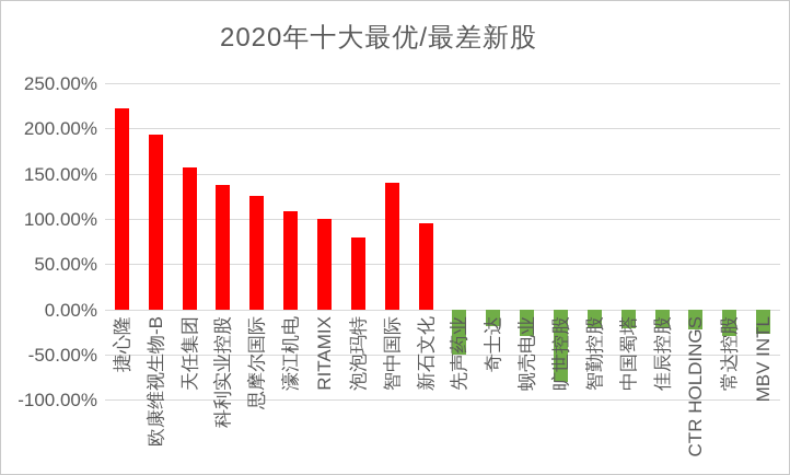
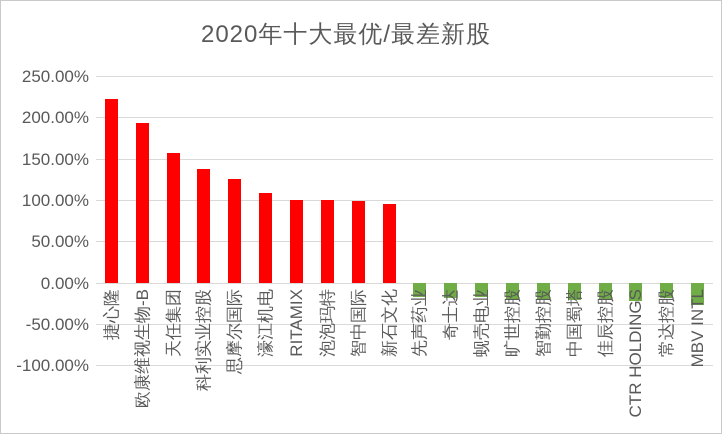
泡泡玛特: 80% -> 100%
智中国际: 140% -> 100%
先声药业: -50% -> -20%
蚬壳电业: -30% -> -20%
旷世控股: -80% -> -20%
常达控股: -30% -> -20%
